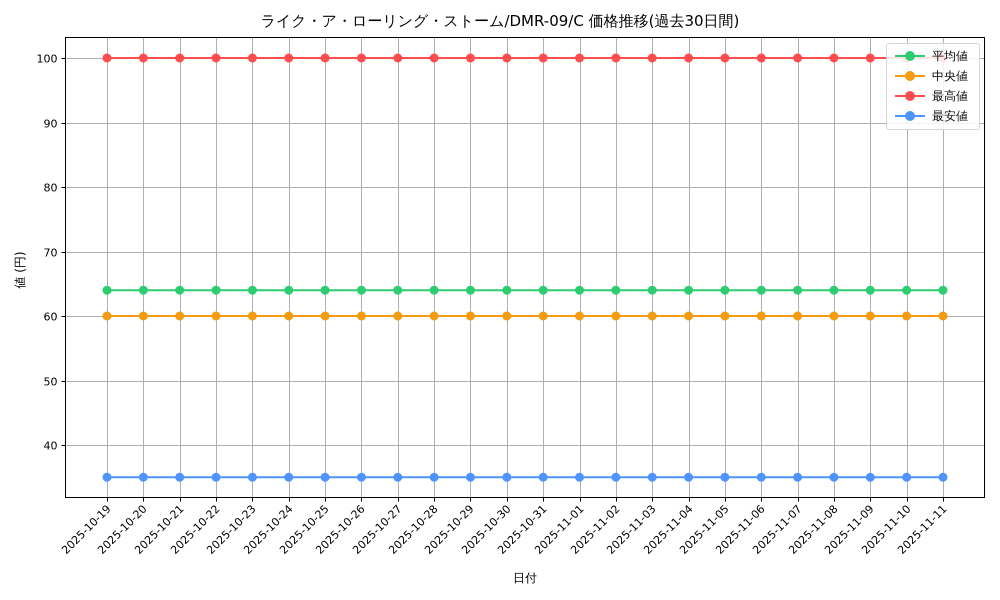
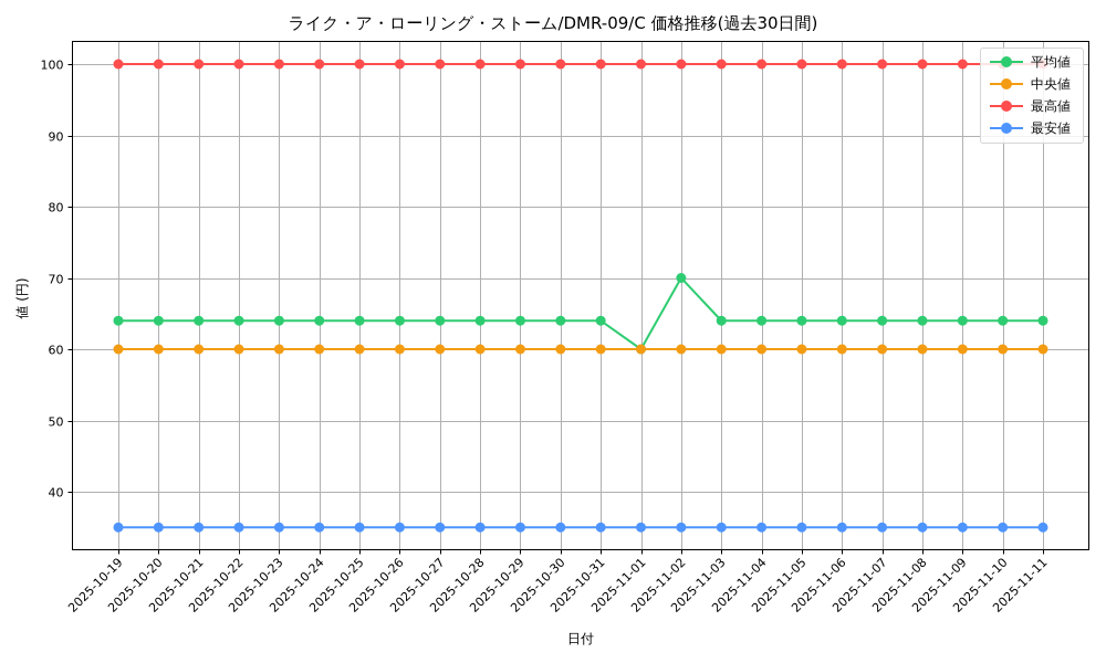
平均値/2025-11-01: 64 -> 60
平均値/2025-11-02: 64 -> 70
